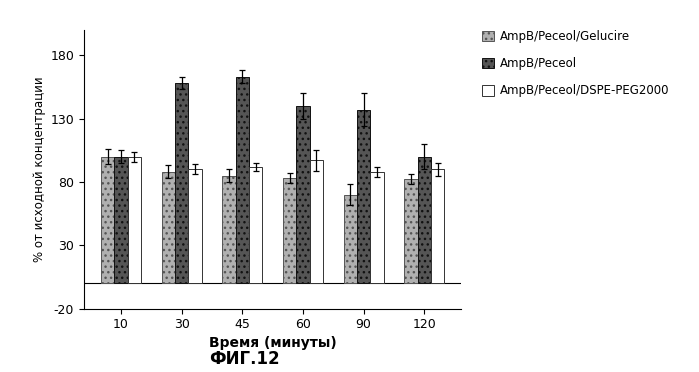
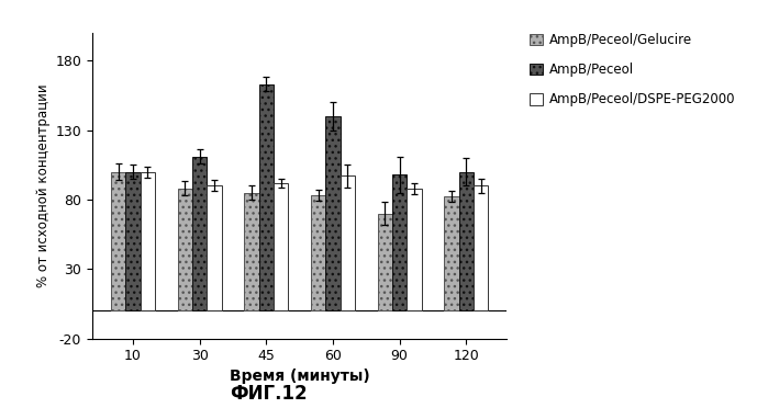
AmpB/Peceol/30: 158 -> 111
AmpB/Peceol/90: 137 -> 98
